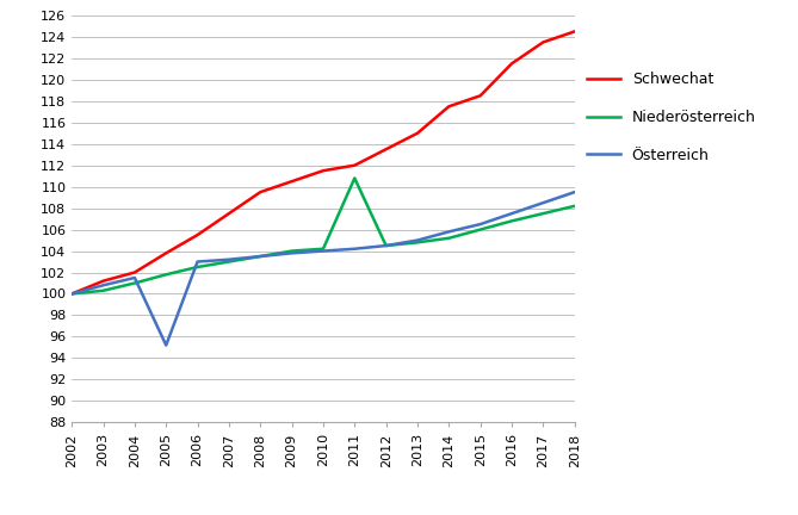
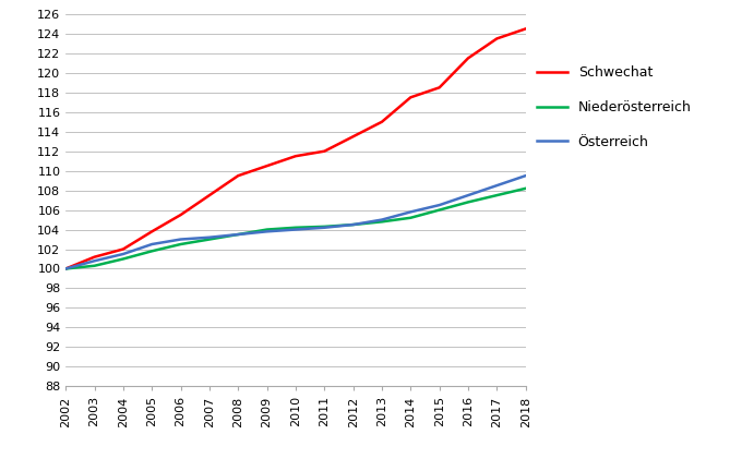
Österreich/2005: 95.2 -> 102.5
Niederösterreich/2011: 110.8 -> 104.3
